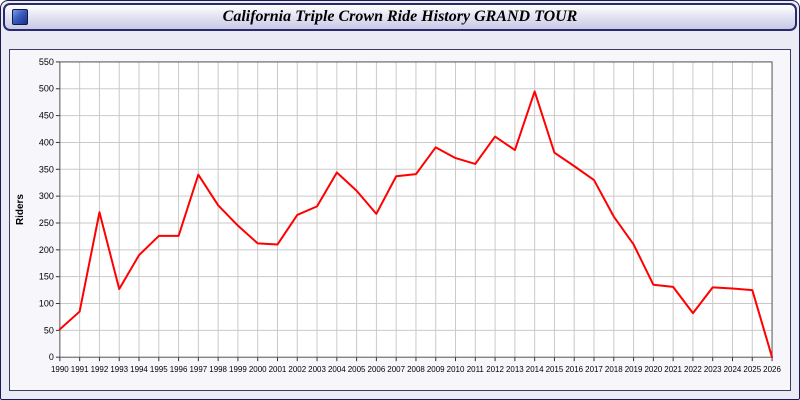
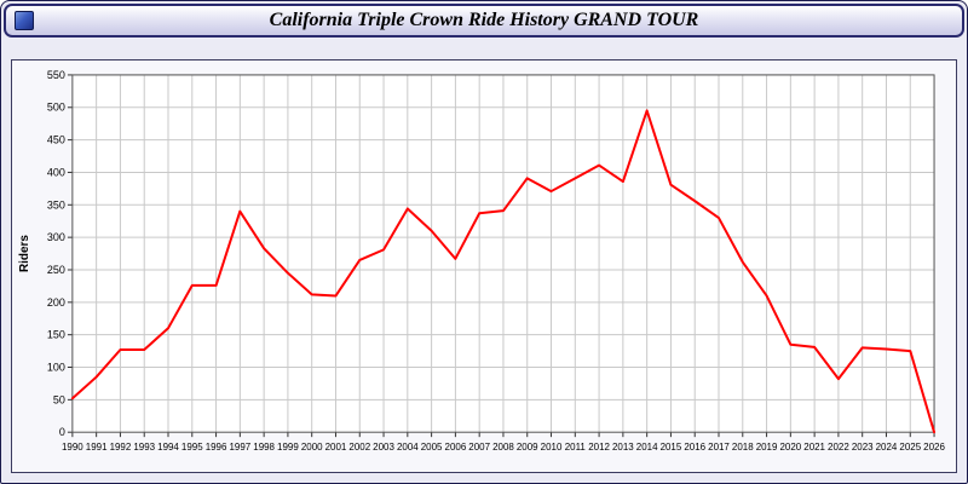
1992: 270 -> 130
1994: 190 -> 160
2011: 360 -> 390
